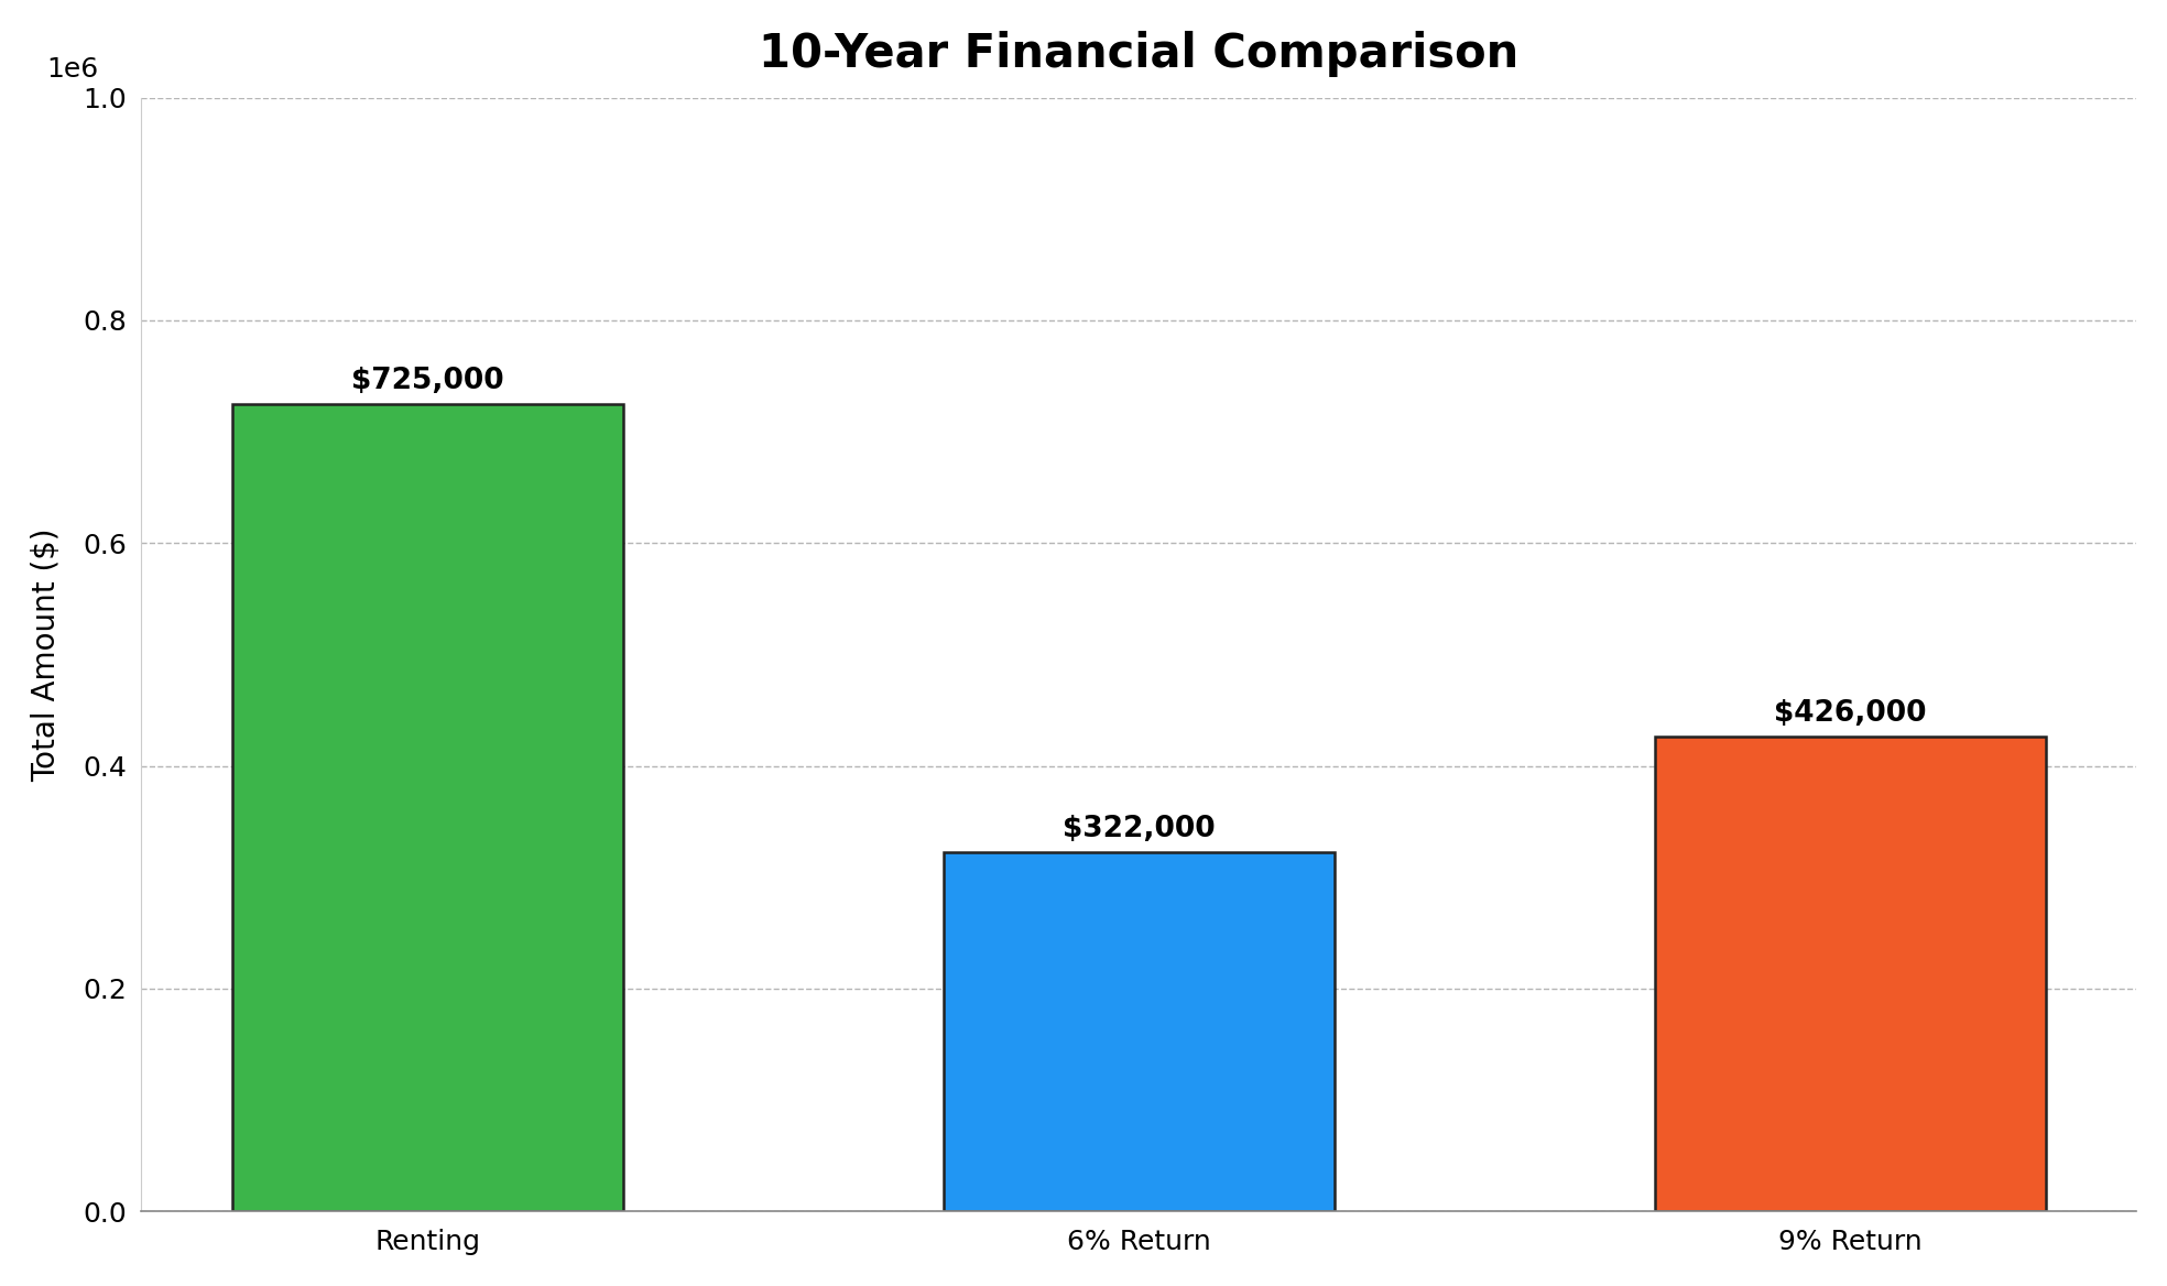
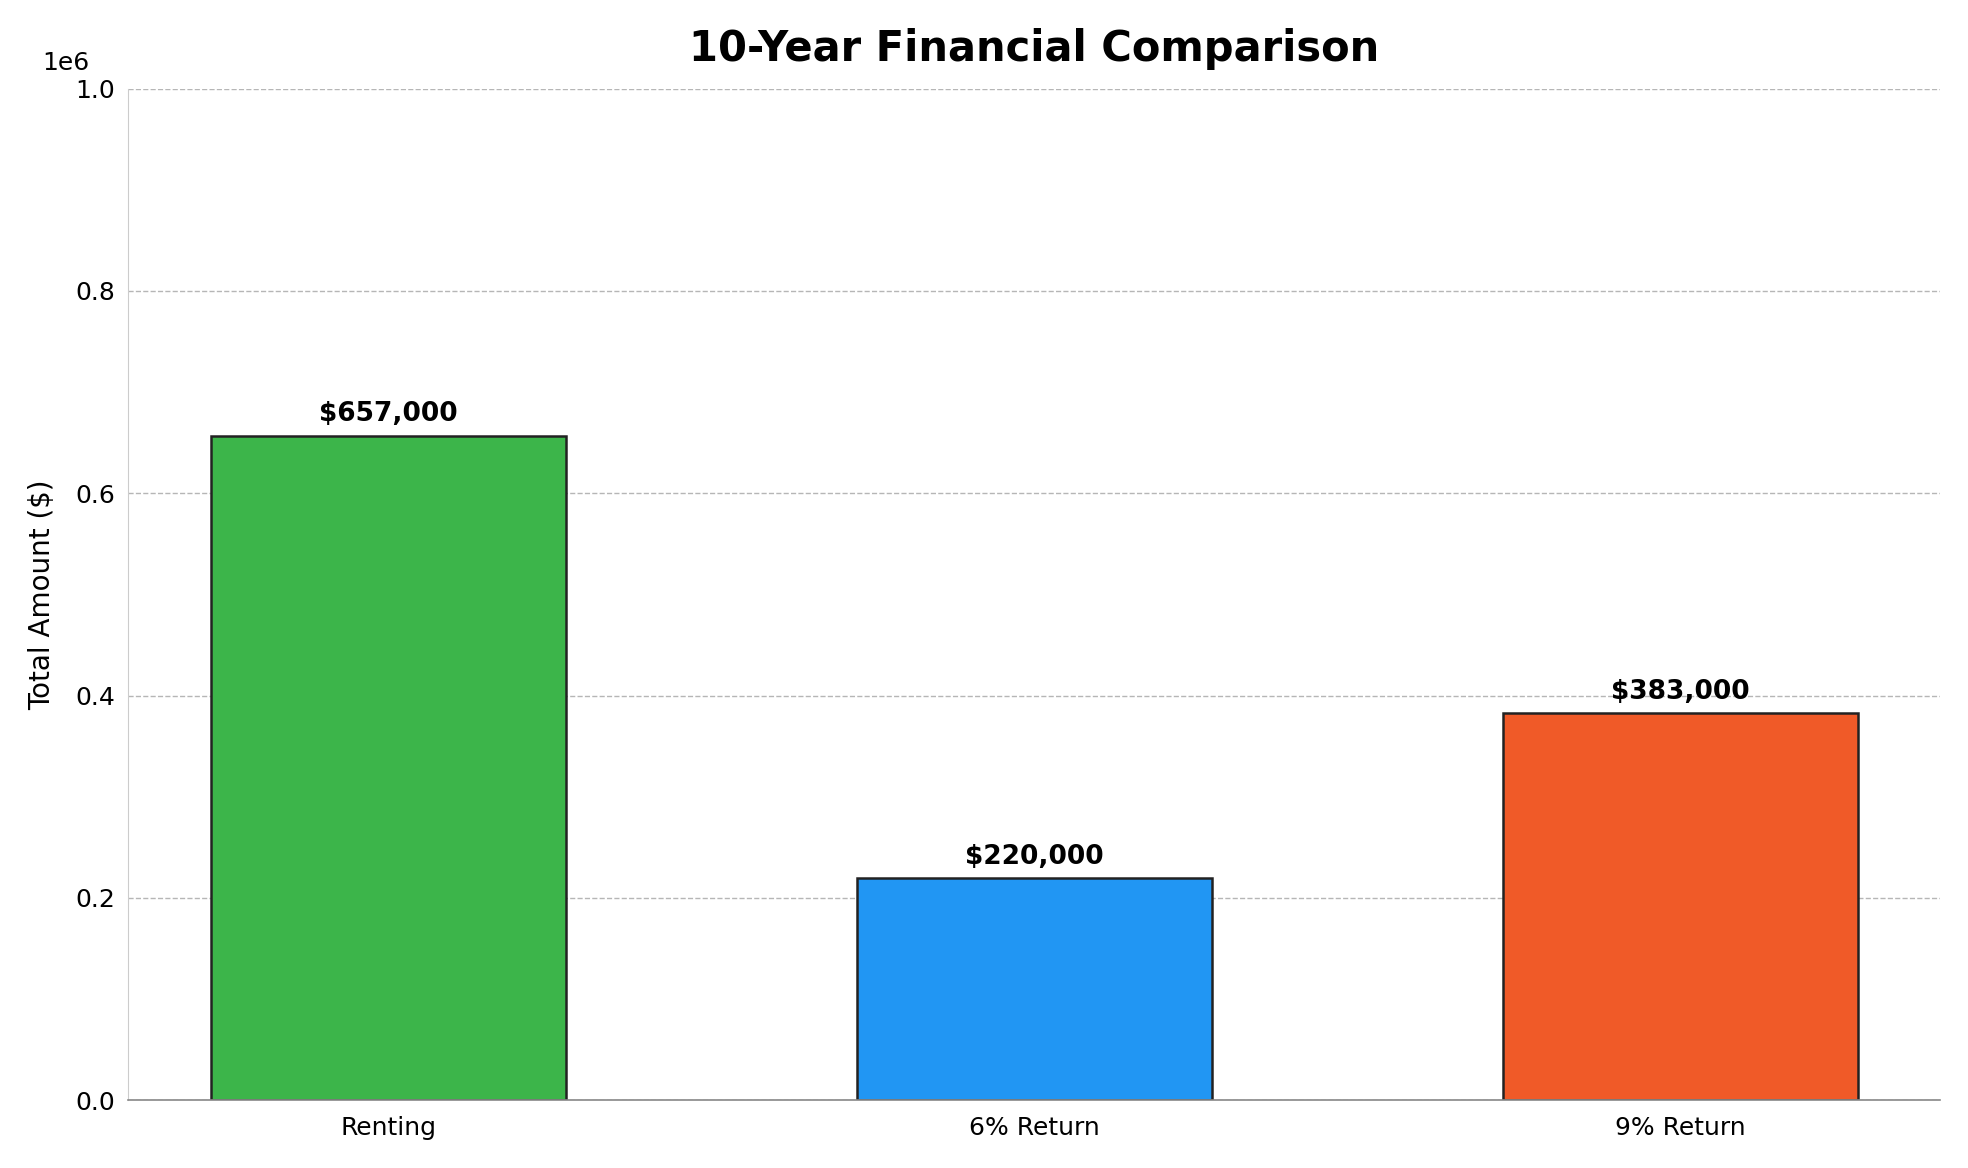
Renting: $725,000 -> $657,000
6% Return: $322,000 -> $220,000
9% Return: $426,000 -> $383,000
